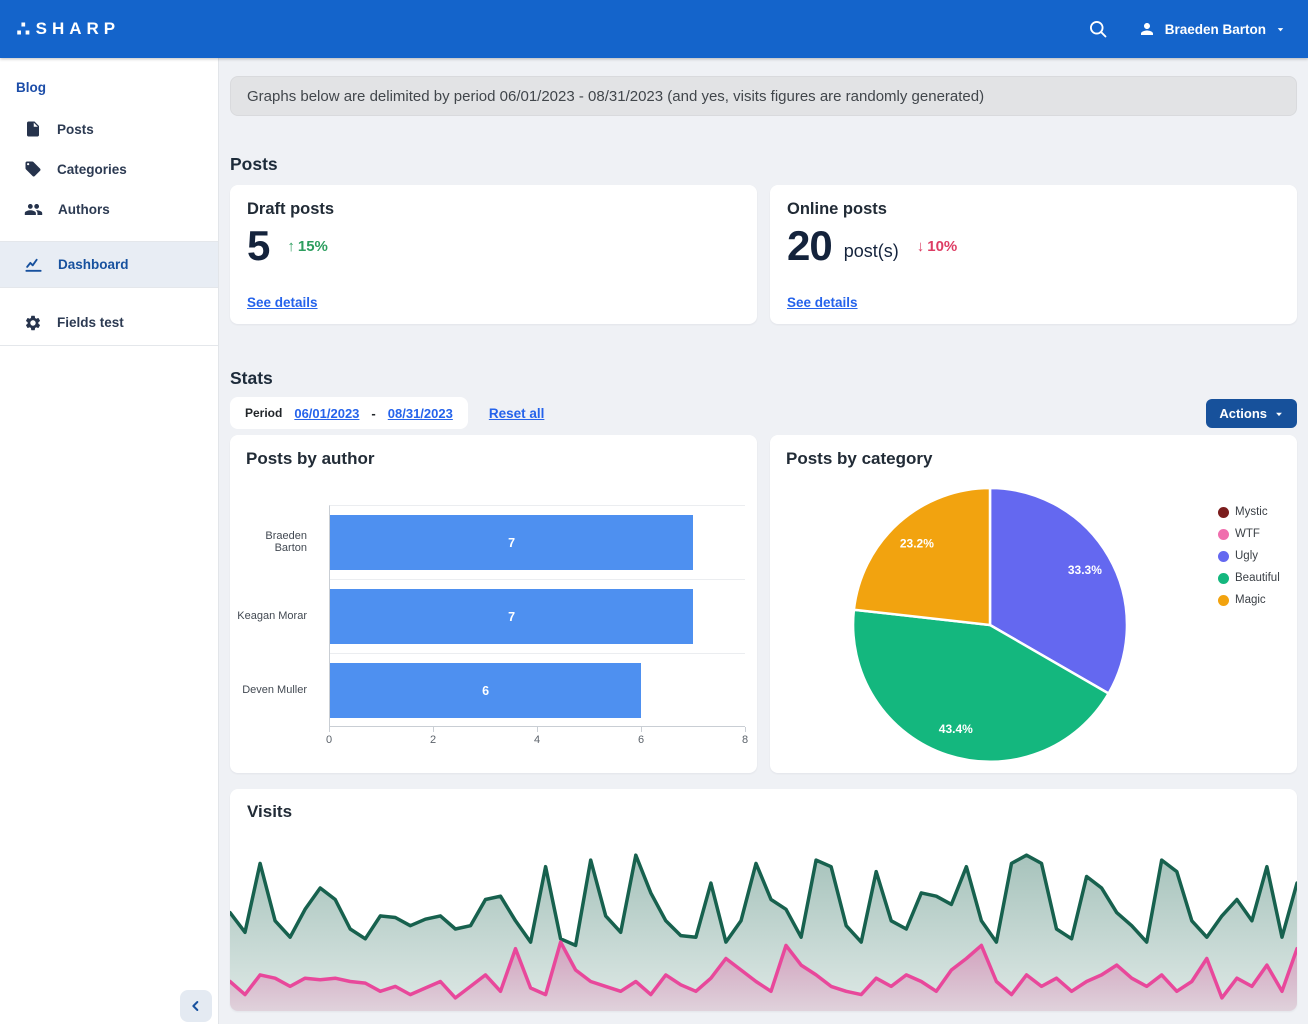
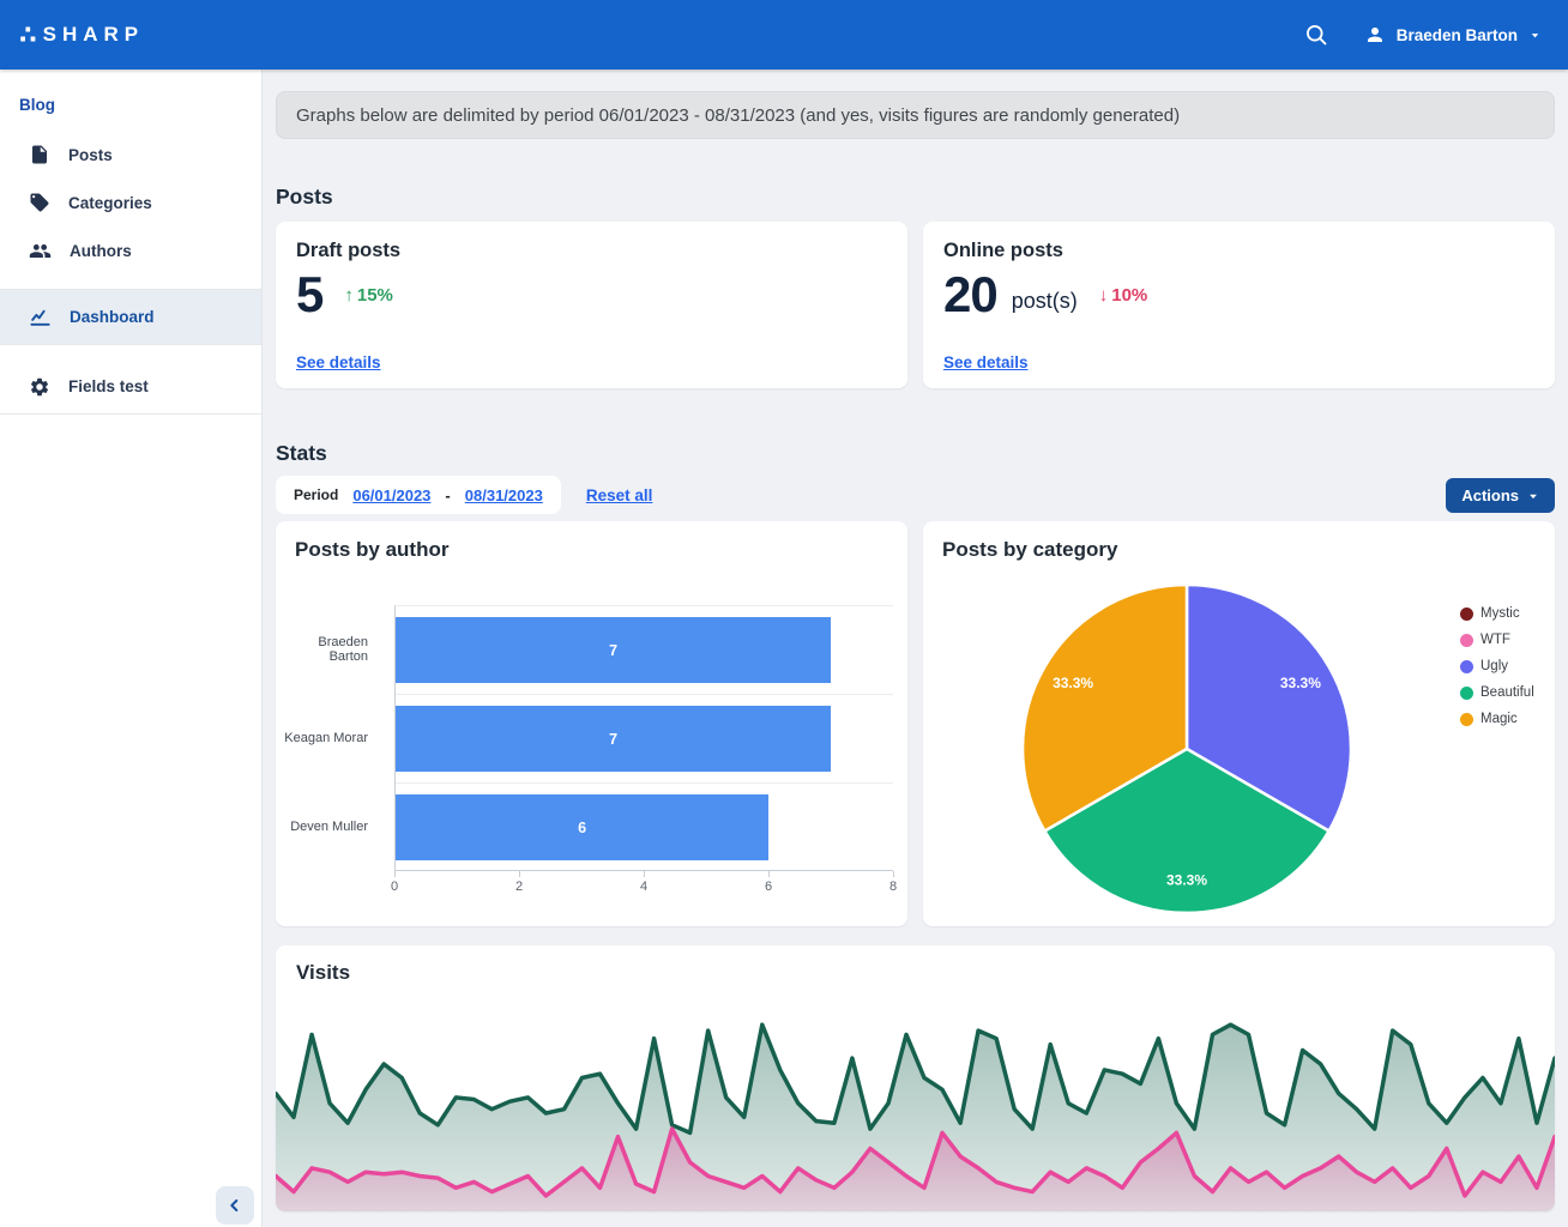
Posts by category/Beautiful: 43.4% -> 33.3%
Posts by category/Magic: 23.2% -> 33.3%
